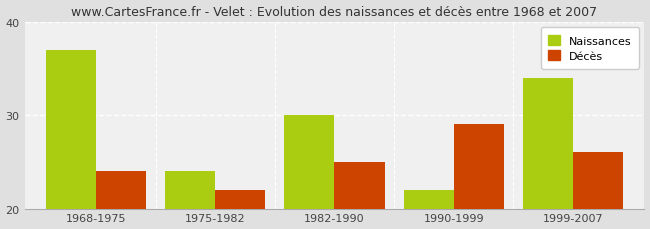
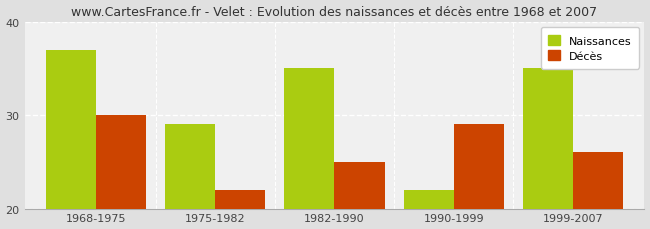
Décès/1968-1975: 24 -> 30
Naissances/1975-1982: 24 -> 29
Naissances/1982-1990: 30 -> 35
Naissances/1999-2007: 34 -> 35
